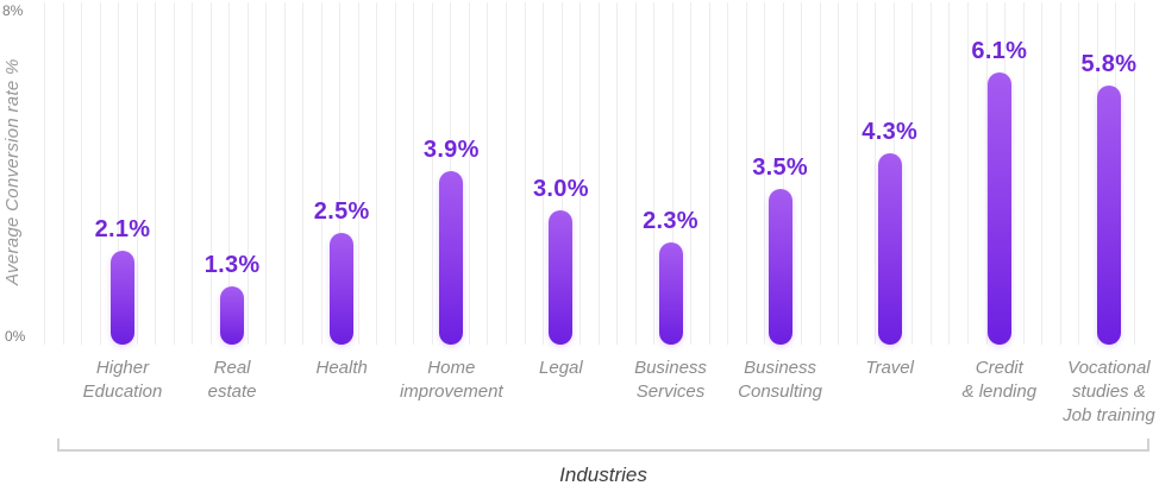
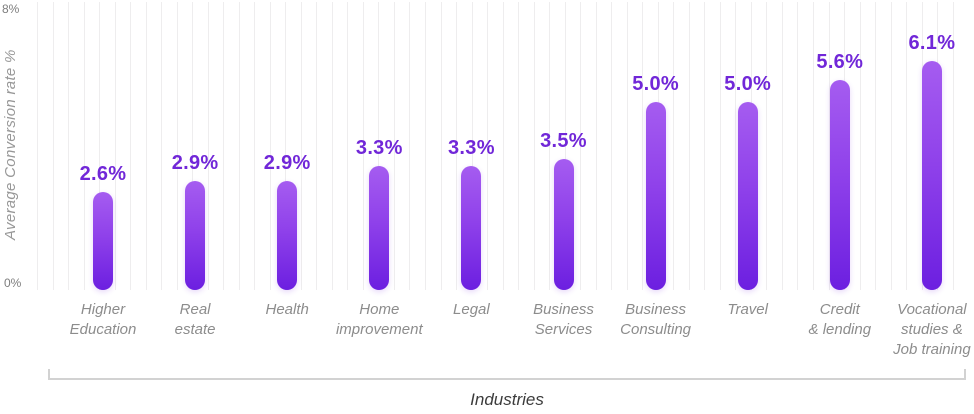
Higher Education: 2.1% -> 2.6%
Real estate: 1.3% -> 2.9%
Health: 2.5% -> 2.9%
Home improvement: 3.9% -> 3.3%
Legal: 3.0% -> 3.3%
Business Services: 2.3% -> 3.5%
Business Consulting: 3.5% -> 5.0%
Travel: 4.3% -> 5.0%
Credit & lending: 6.1% -> 5.6%
Vocational studies & Job training: 5.8% -> 6.1%
